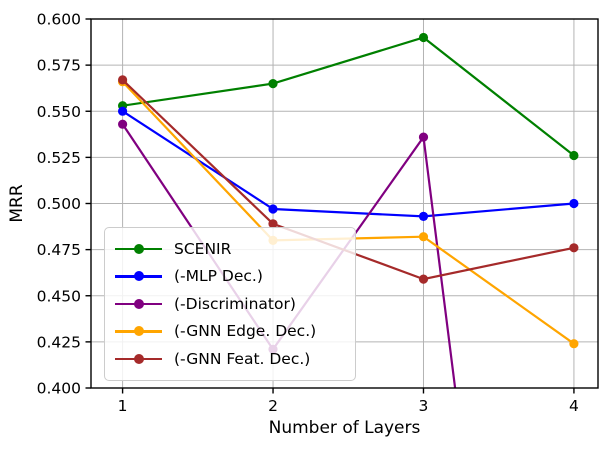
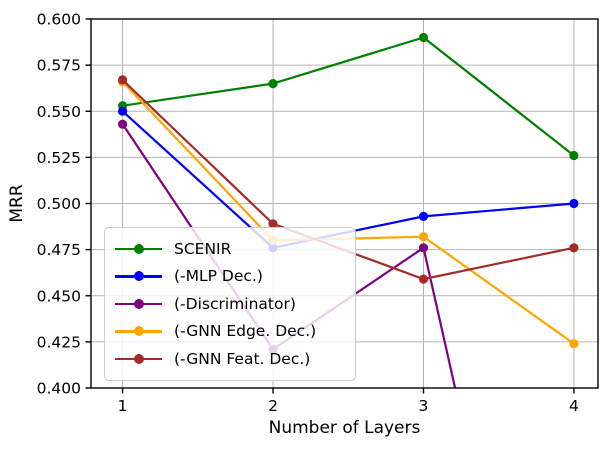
(-MLP Dec.)/2: 0.497 -> 0.476
(-Discriminator)/3: 0.536 -> 0.476
